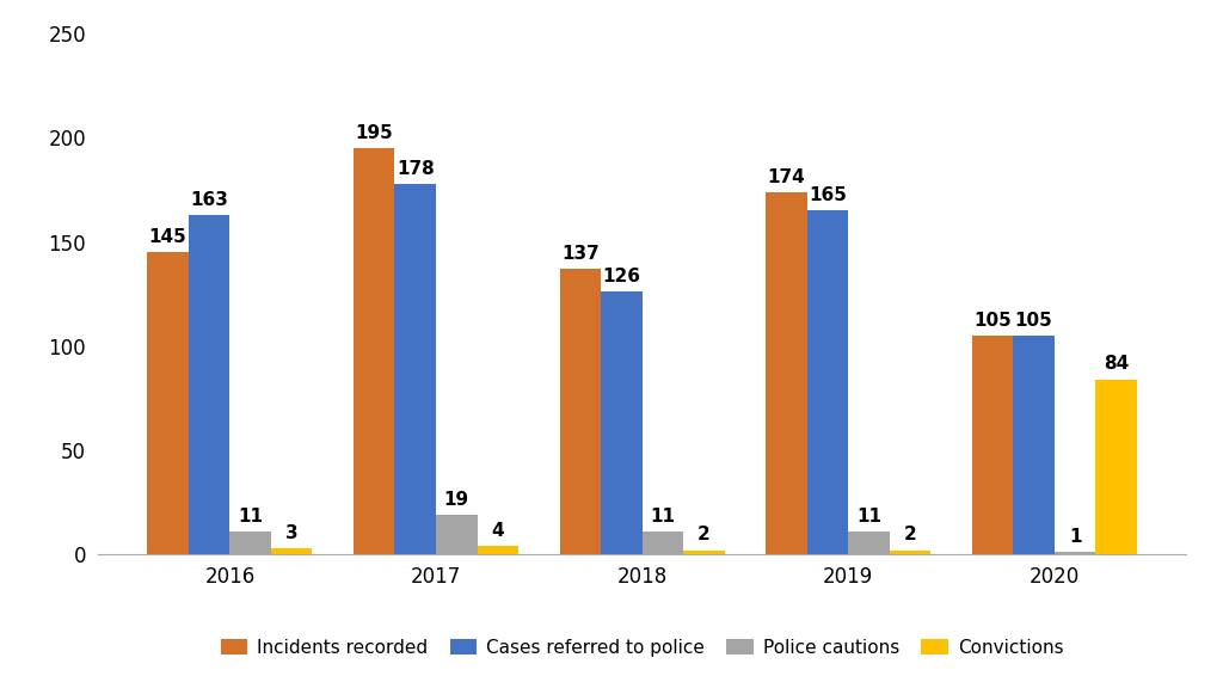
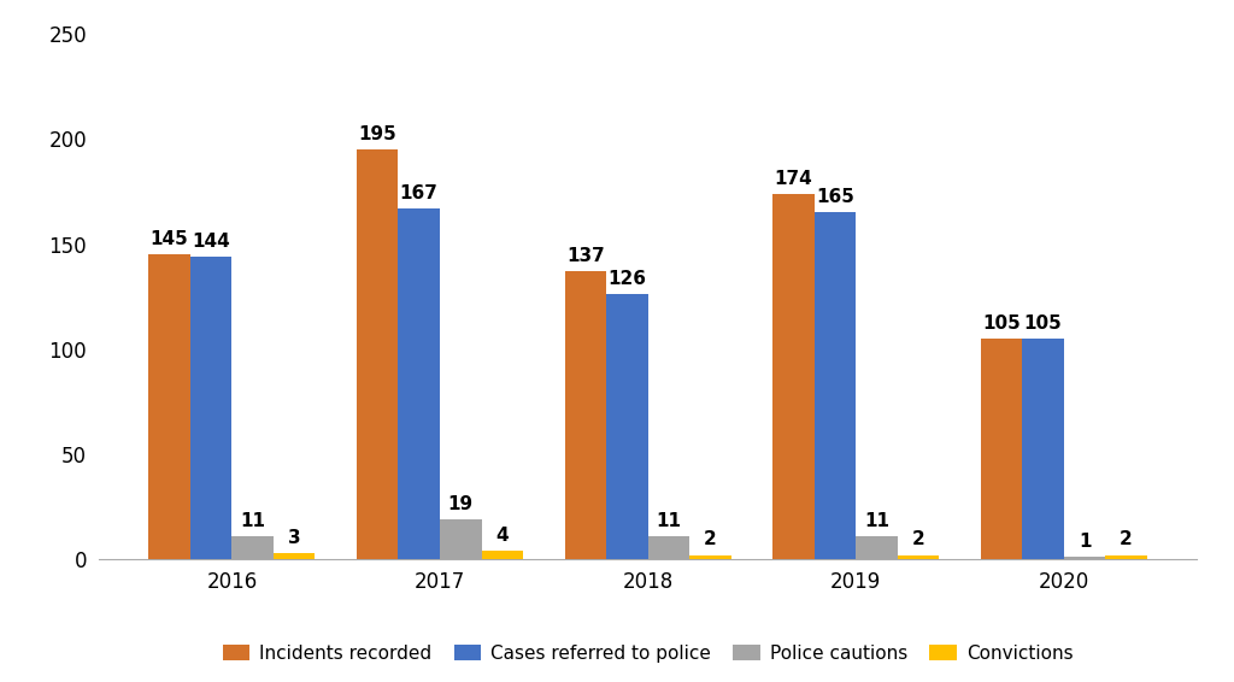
Cases referred to police/2016: 163 -> 144
Cases referred to police/2017: 178 -> 167
Convictions/2020: 84 -> 2
